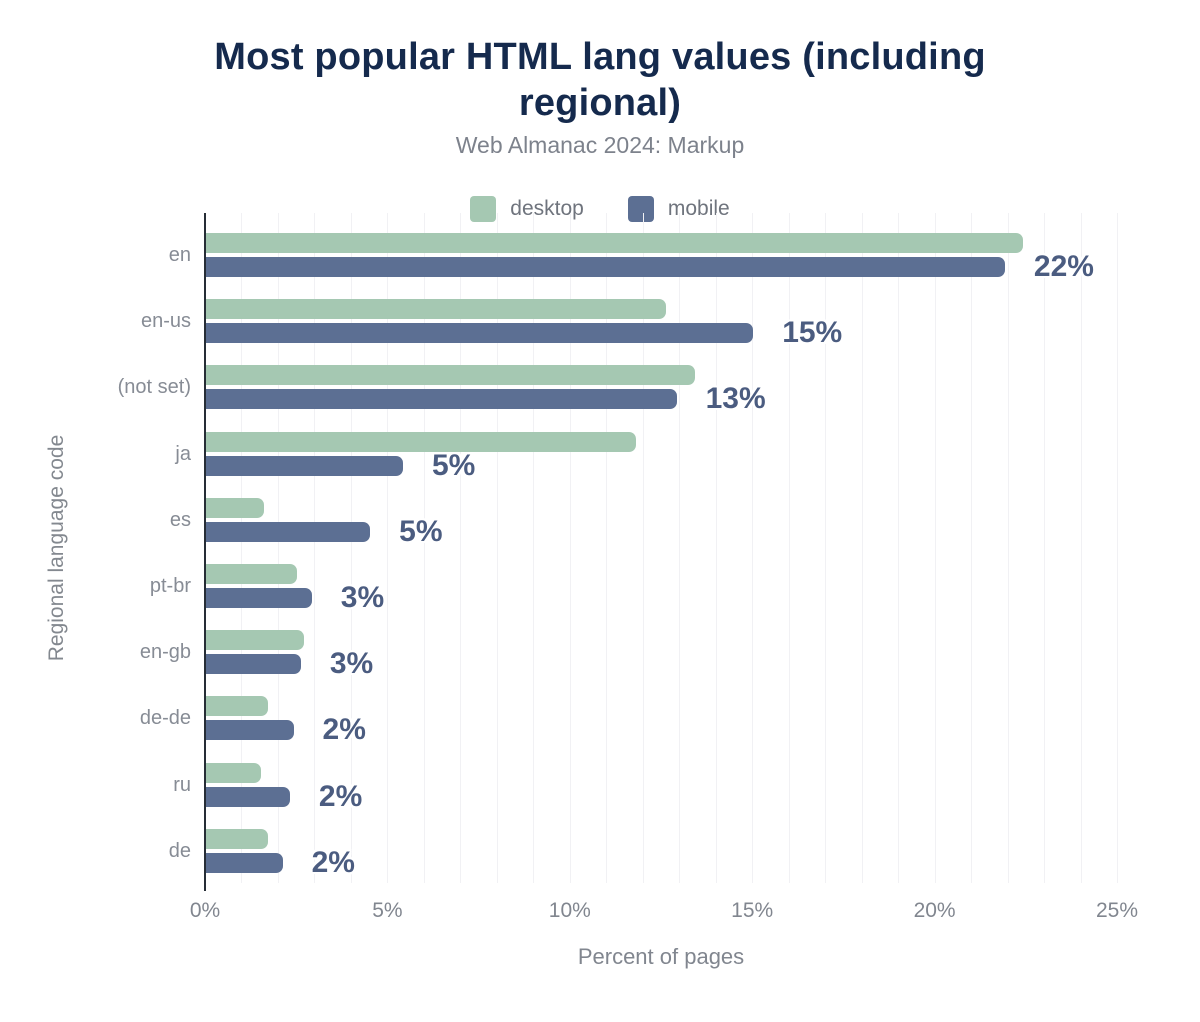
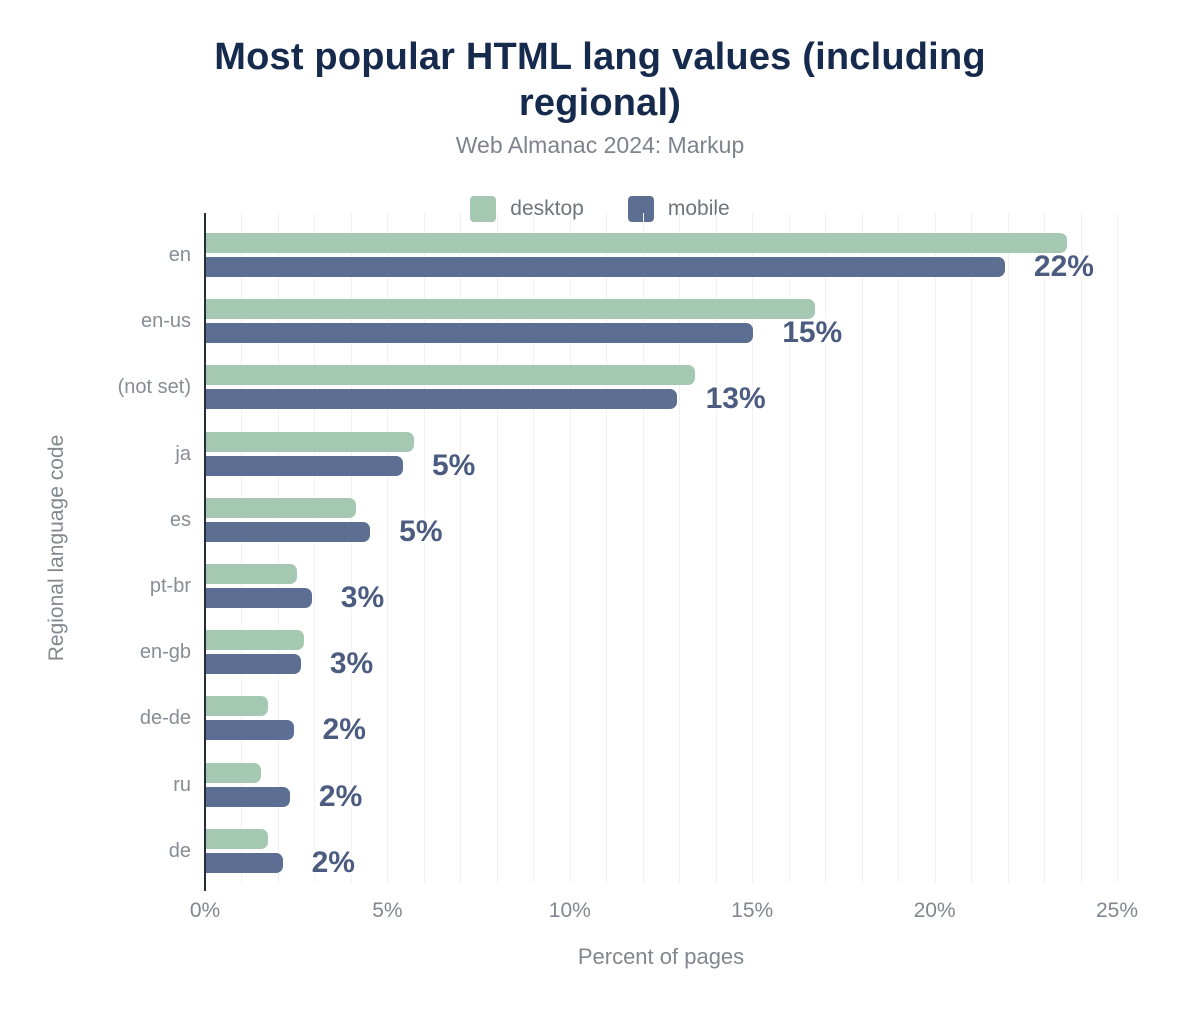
desktop/en: 22.4% -> 23.6%
desktop/en-us: 12.6% -> 16.7%
desktop/ja: 11.8% -> 5.7%
desktop/es: 1.6% -> 4.1%
